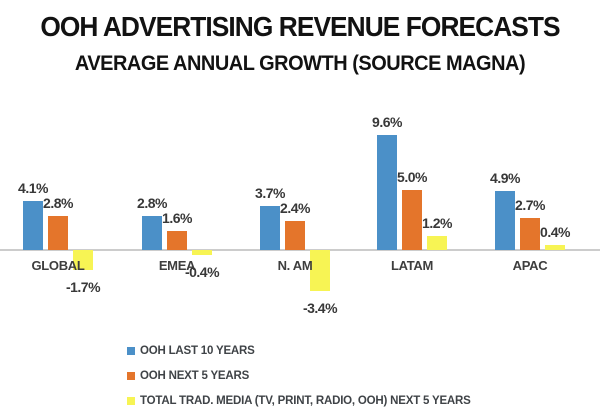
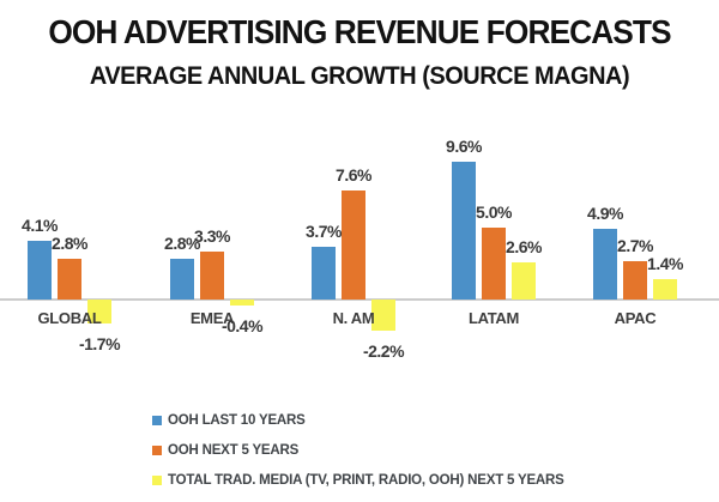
OOH NEXT 5 YEARS/EMEA: 1.6% -> 3.3%
OOH NEXT 5 YEARS/N. AM: 2.4% -> 7.6%
TOTAL TRAD. MEDIA (TV, PRINT, RADIO, OOH) NEXT 5 YEARS/N. AM: -3.4% -> -2.2%
TOTAL TRAD. MEDIA (TV, PRINT, RADIO, OOH) NEXT 5 YEARS/LATAM: 1.2% -> 2.6%
TOTAL TRAD. MEDIA (TV, PRINT, RADIO, OOH) NEXT 5 YEARS/APAC: 0.4% -> 1.4%
